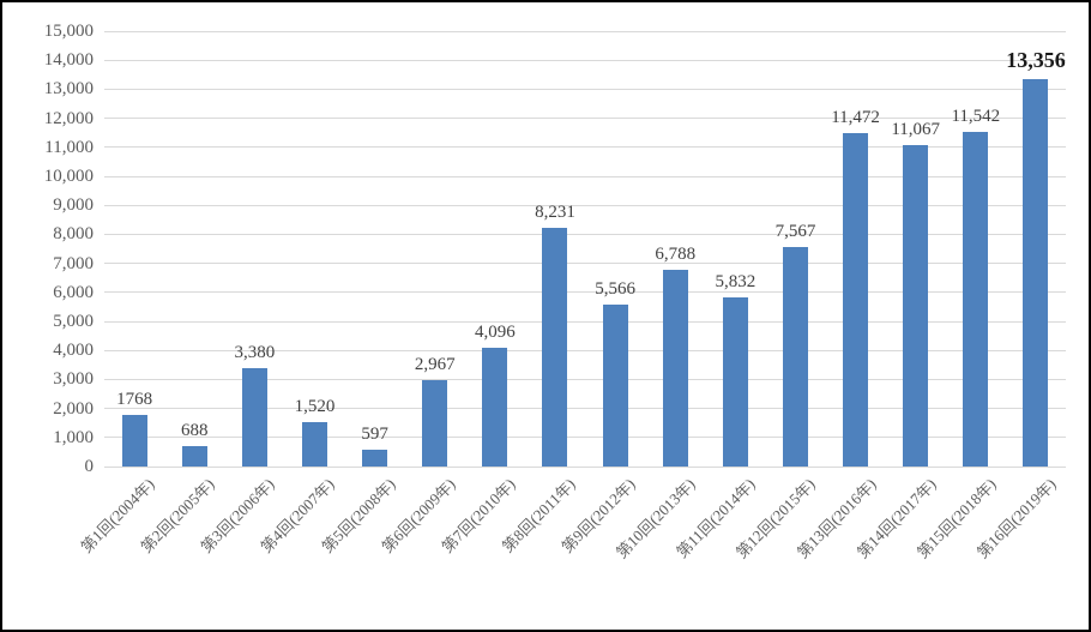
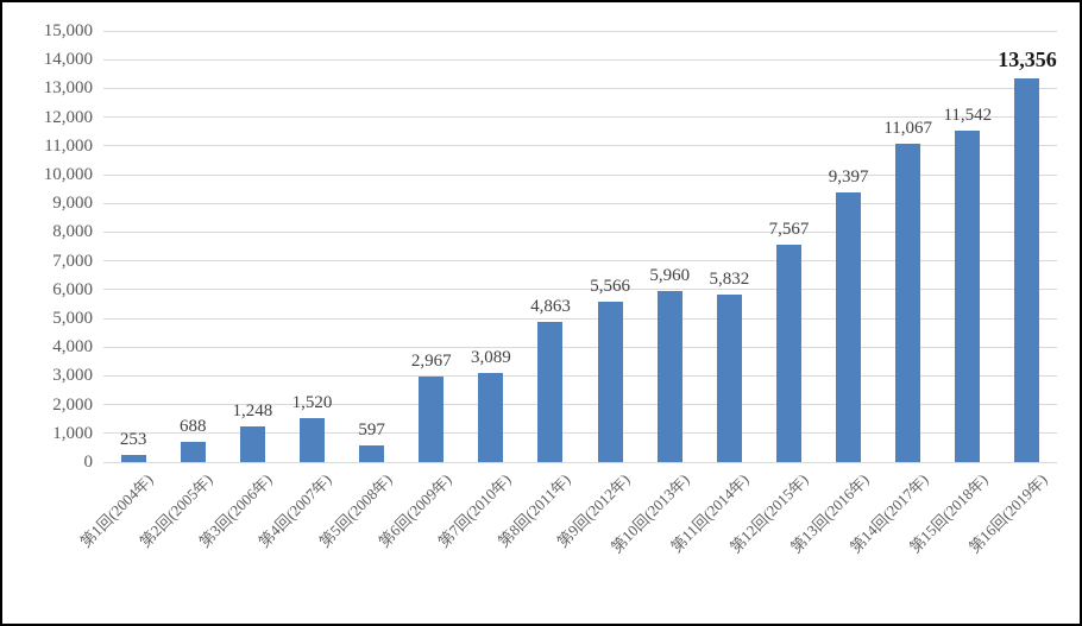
第1回(2004年): 1768 -> 253
第3回(2006年): 3,380 -> 1,248
第7回(2010年): 4,096 -> 3,089
第8回(2011年): 8,231 -> 4,863
第10回(2013年): 6,788 -> 5,960
第13回(2016年): 11,472 -> 9,397
